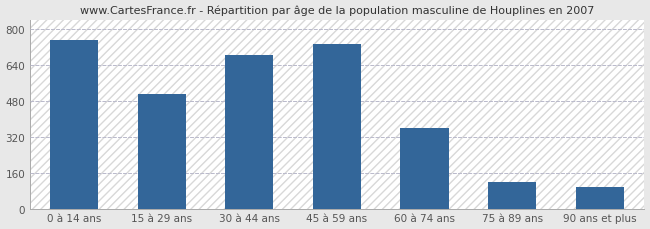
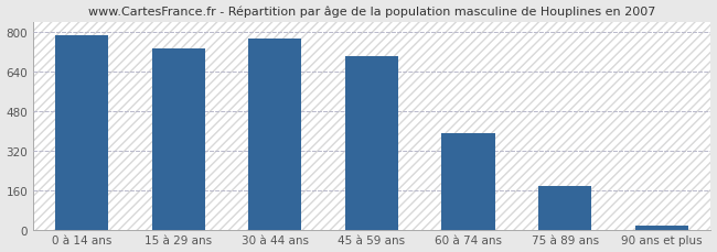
0 à 14 ans: 750 -> 785
15 à 29 ans: 510 -> 735
30 à 44 ans: 685 -> 775
45 à 59 ans: 735 -> 700
60 à 74 ans: 360 -> 390
75 à 89 ans: 120 -> 175
90 ans et plus: 95 -> 18
